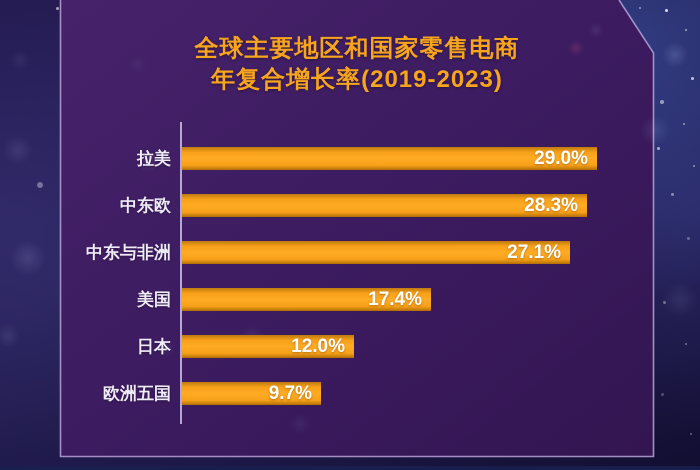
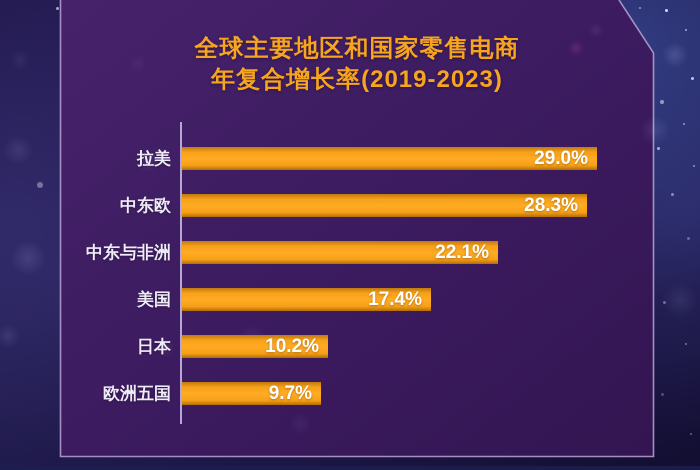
中东与非洲: 27.1% -> 22.1%
日本: 12.0% -> 10.2%
